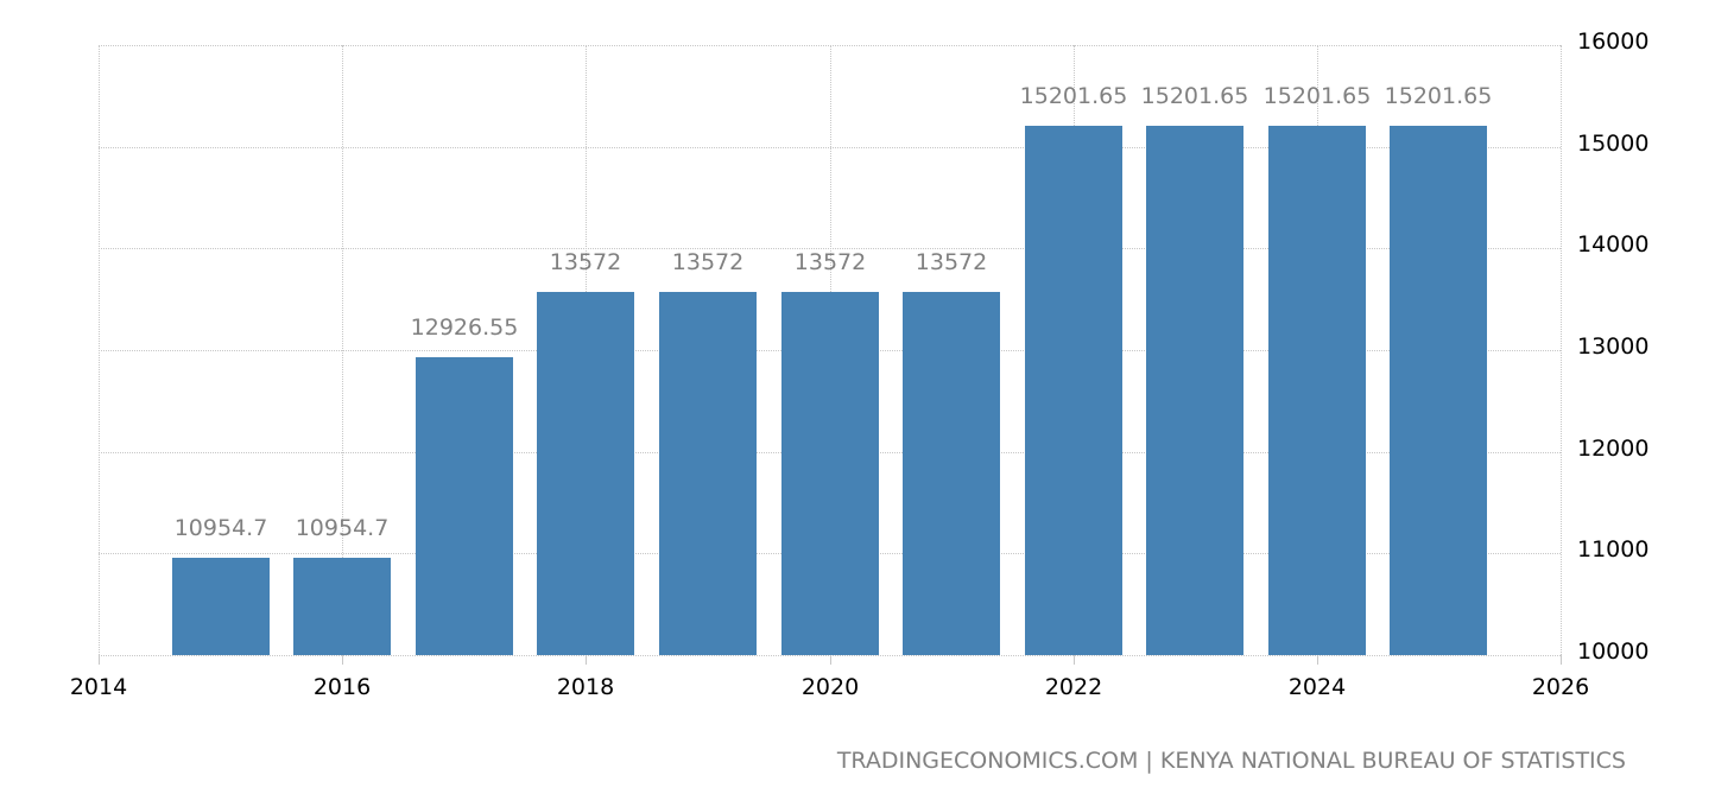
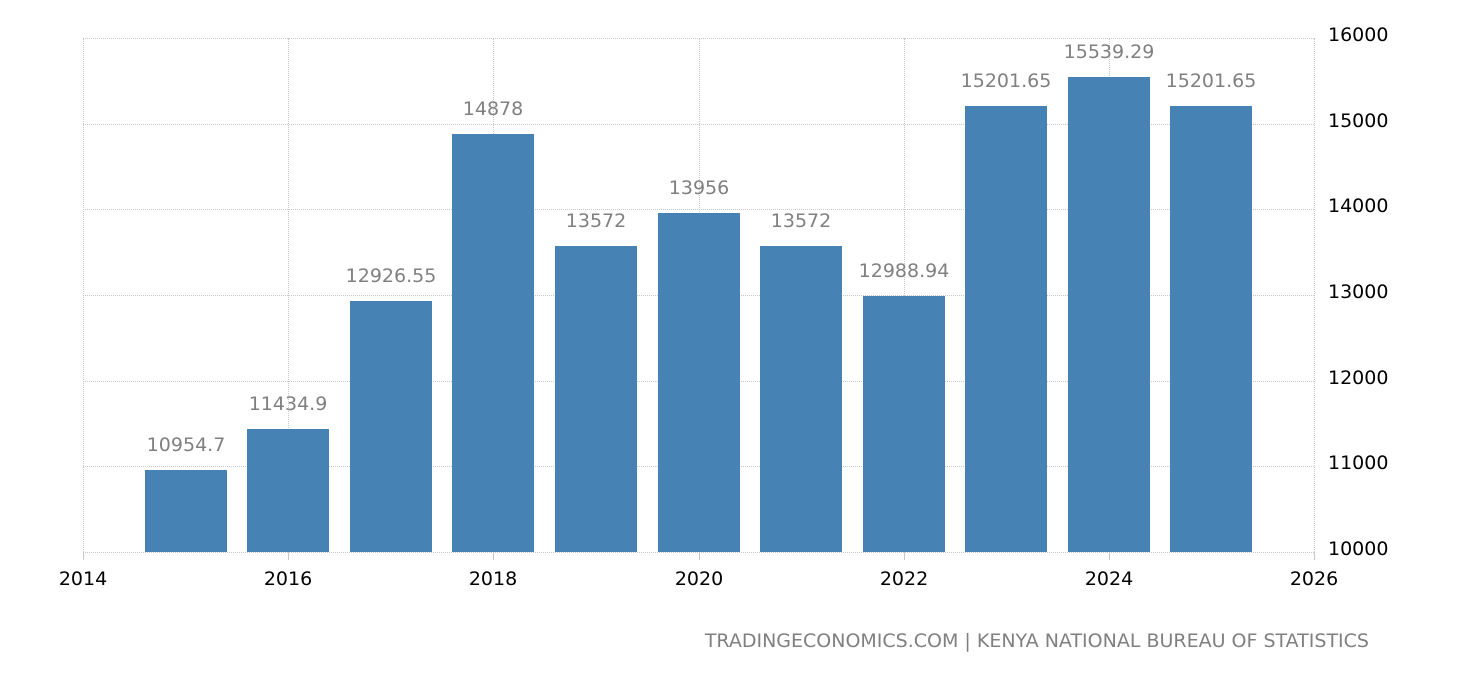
2016: 10954.7 -> 11434.9
2018: 13572 -> 14878
2020: 13572 -> 13956
2022: 15201.65 -> 12988.94
2024: 15201.65 -> 15539.29
